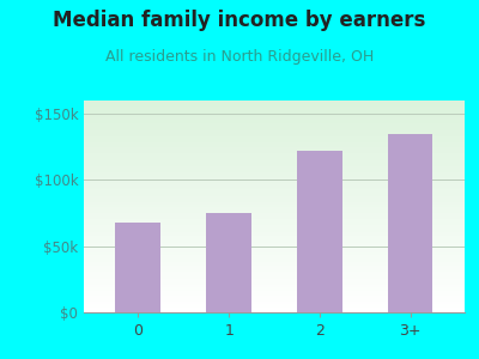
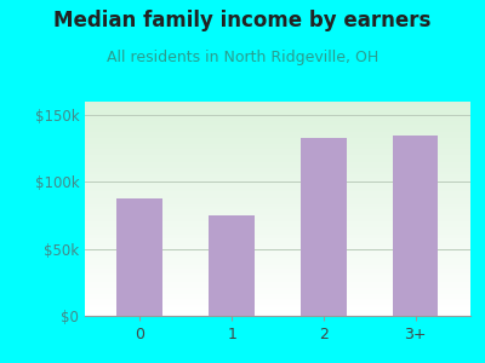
0: $68k -> $88k
2: $122k -> $133k
